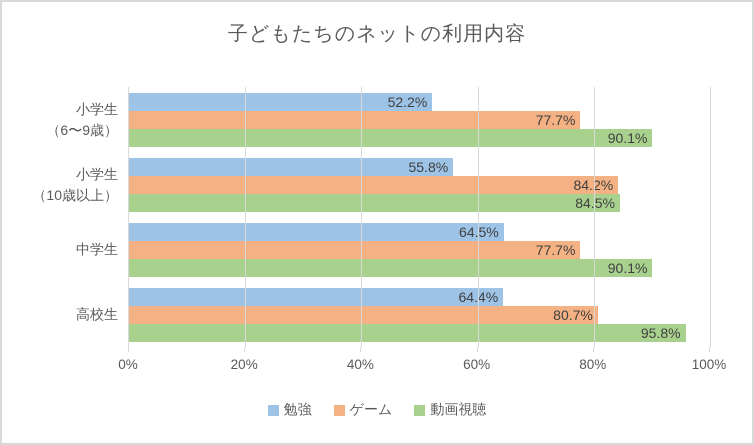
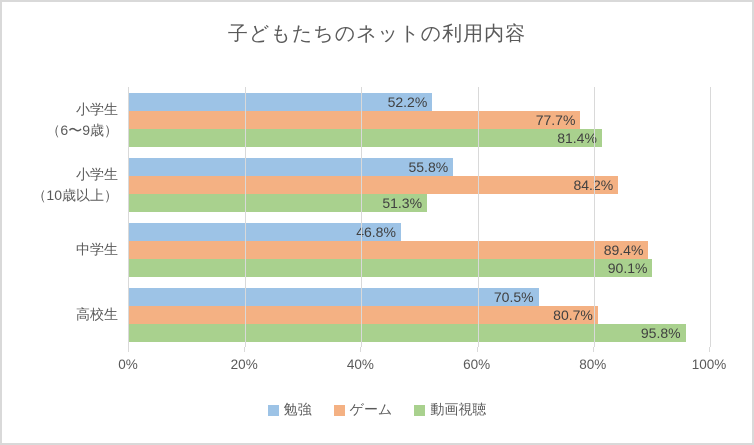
動画視聴/小学生 （6〜9歳）: 90.1% -> 81.4%
動画視聴/小学生 （10歳以上）: 84.5% -> 51.3%
勉強/中学生: 64.5% -> 46.8%
ゲーム/中学生: 77.7% -> 89.4%
勉強/高校生: 64.4% -> 70.5%
